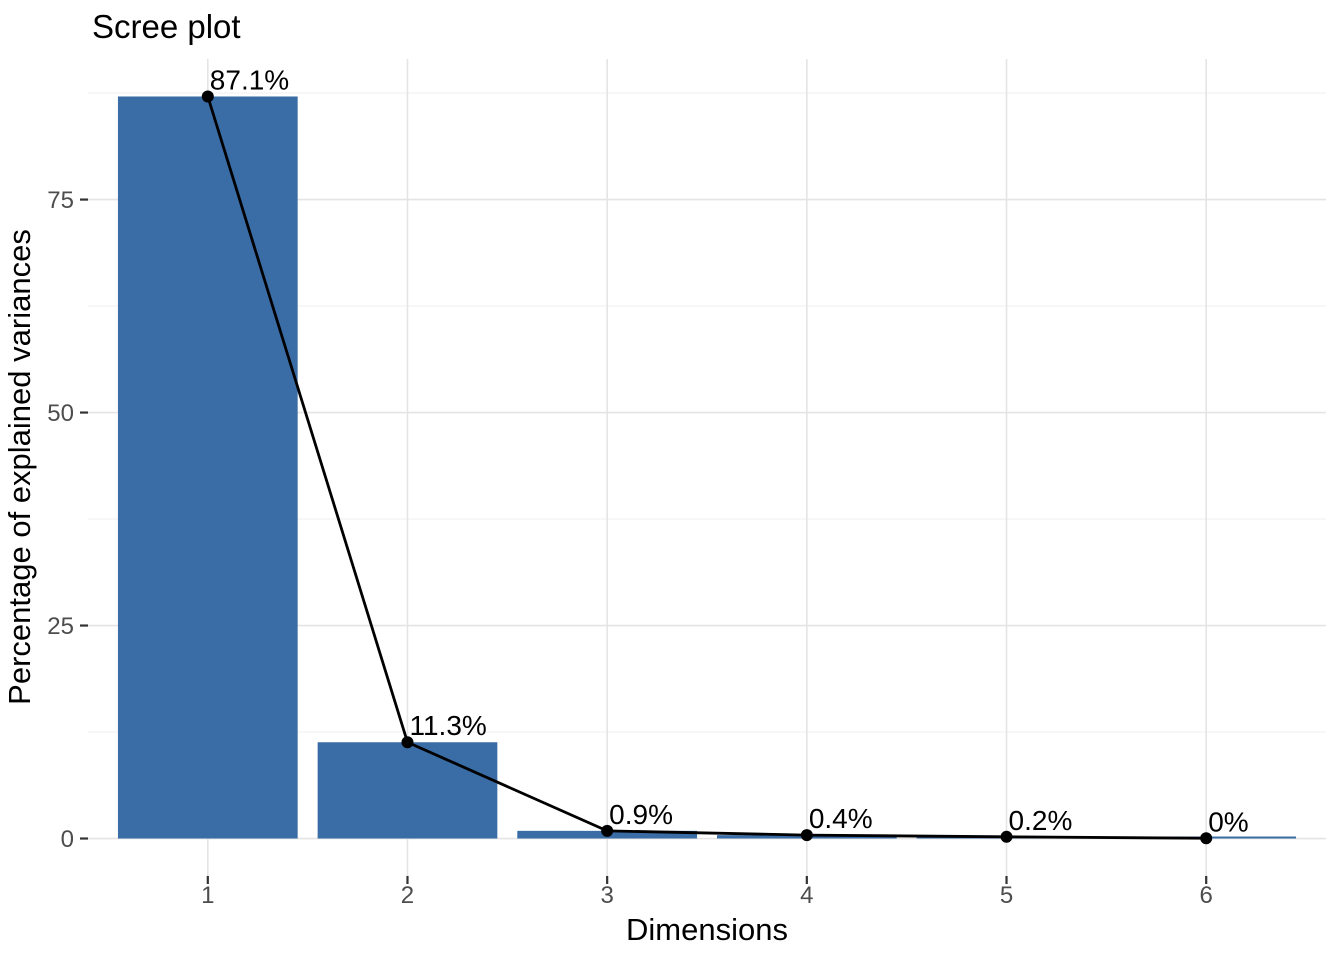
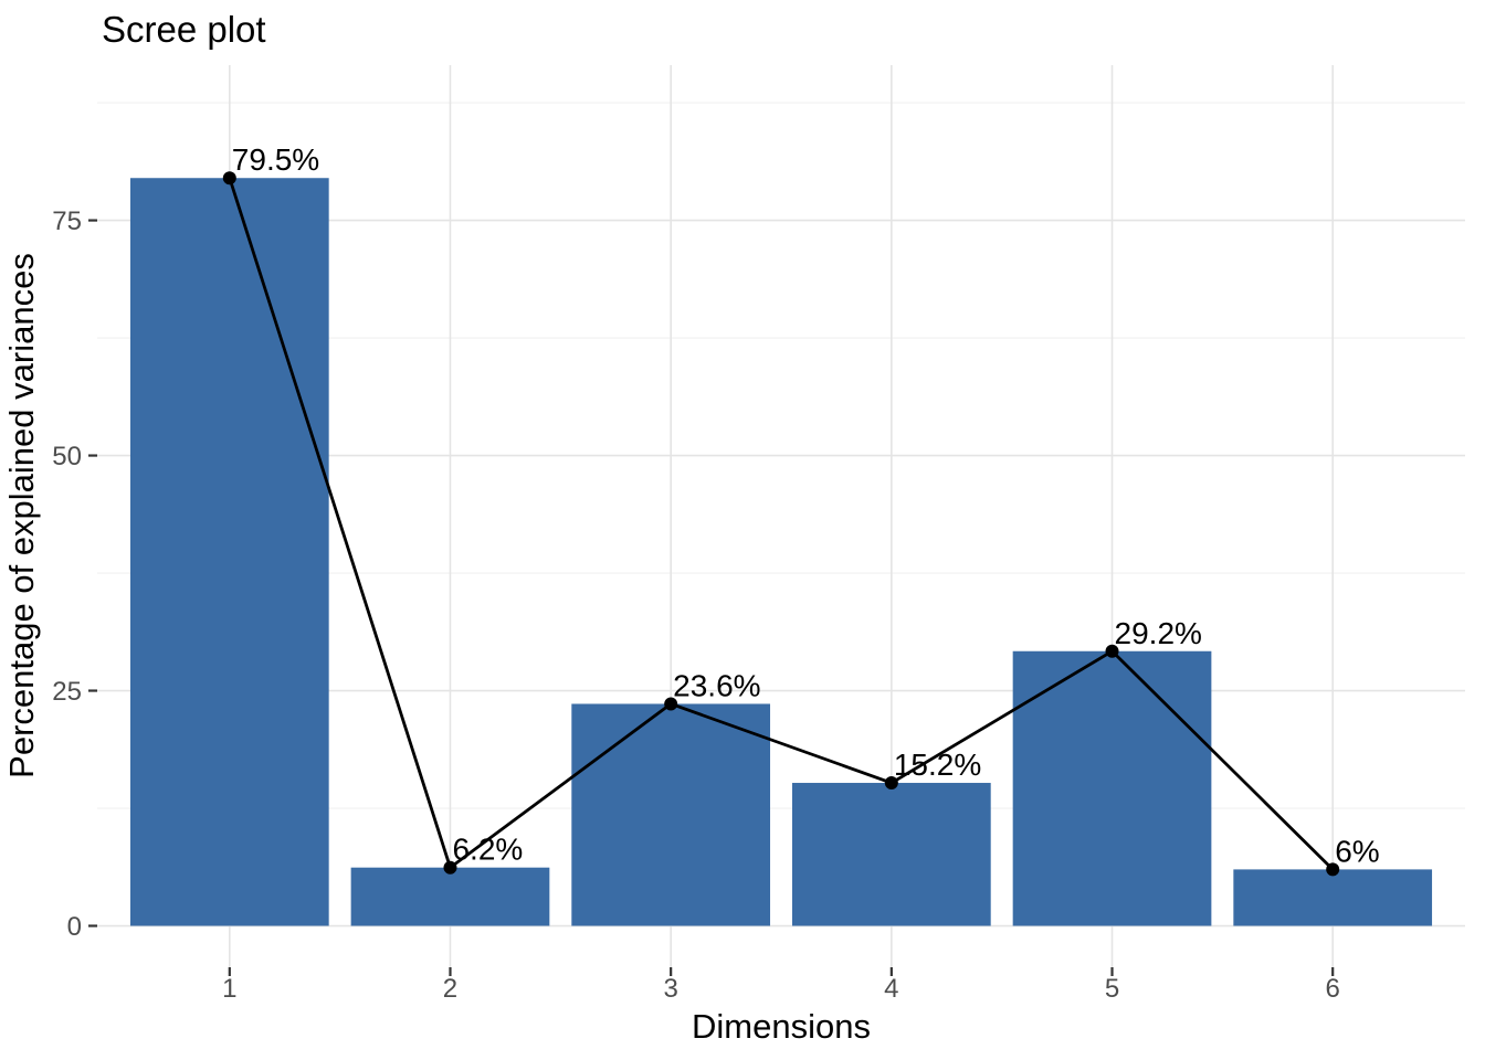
1: 87.1% -> 79.5%
2: 11.3% -> 6.2%
3: 0.9% -> 23.6%
4: 0.4% -> 15.2%
5: 0.2% -> 29.2%
6: 0% -> 6%
